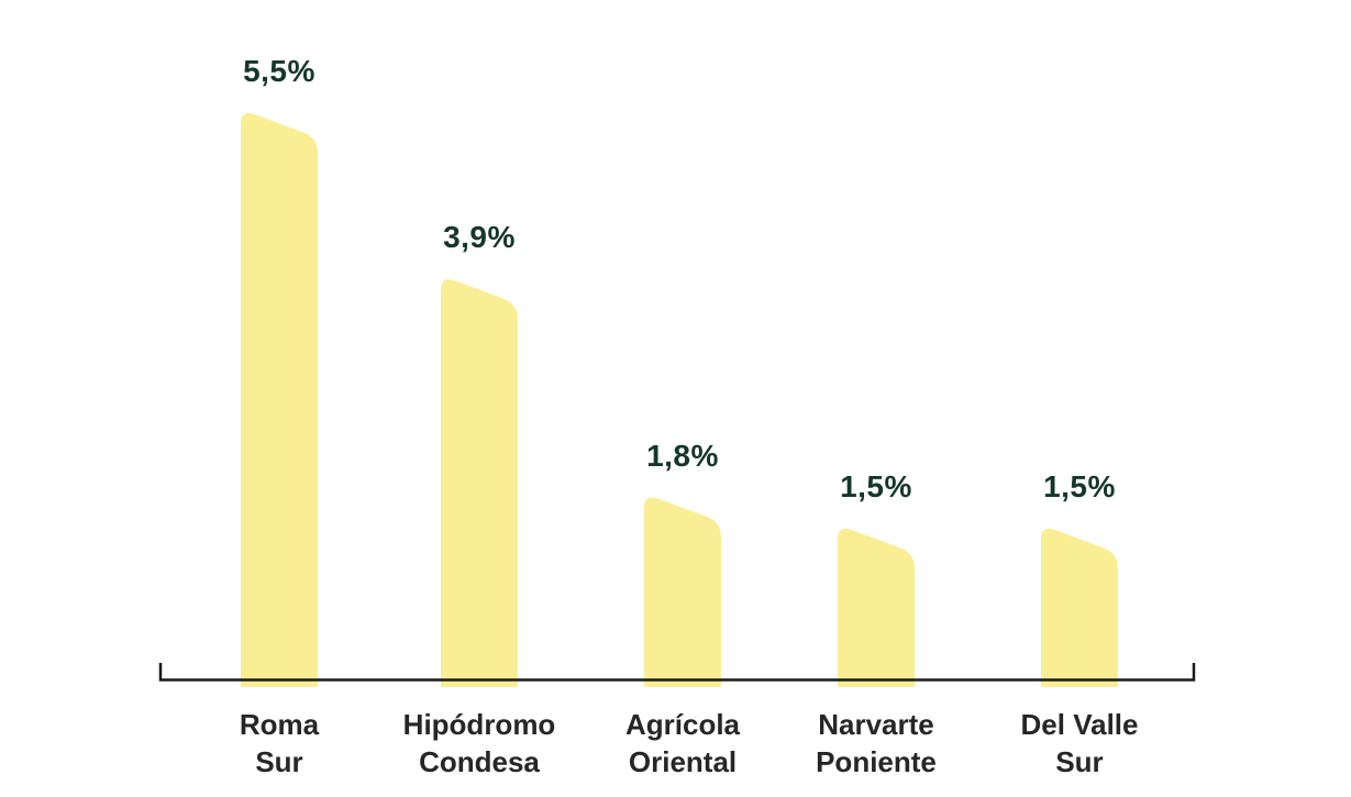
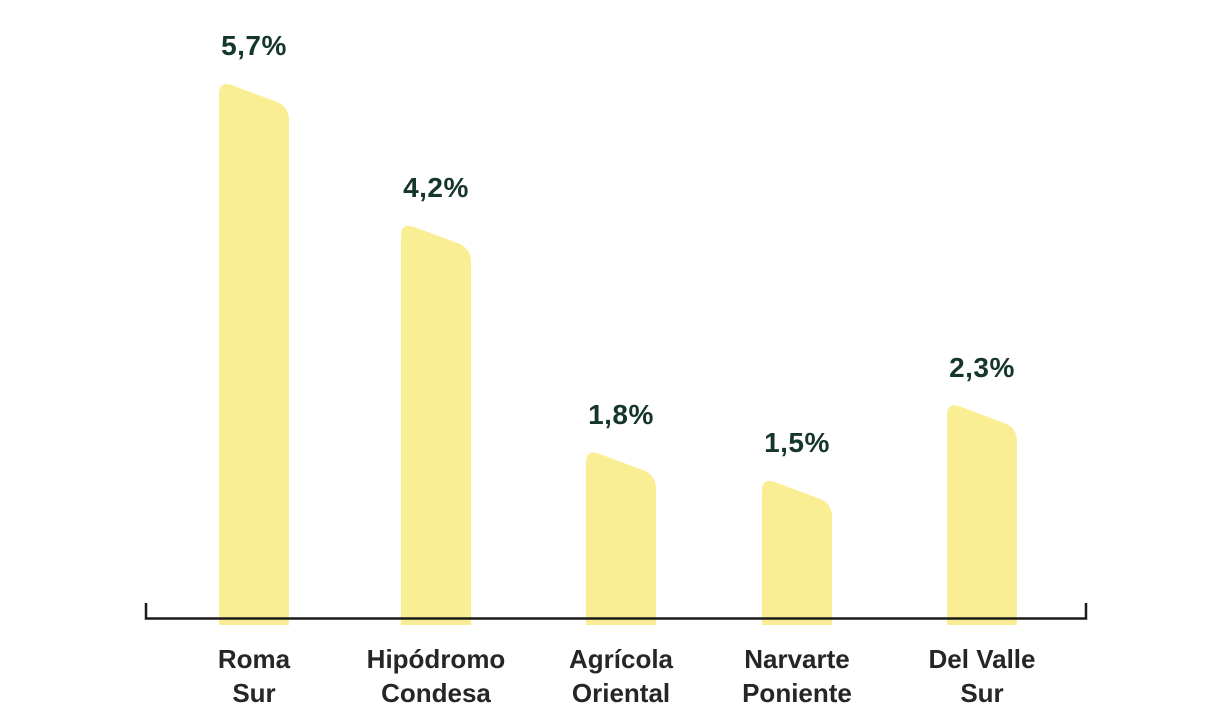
Roma Sur: 5,5% -> 5,7%
Hipódromo Condesa: 3,9% -> 4,2%
Del Valle Sur: 1,5% -> 2,3%
